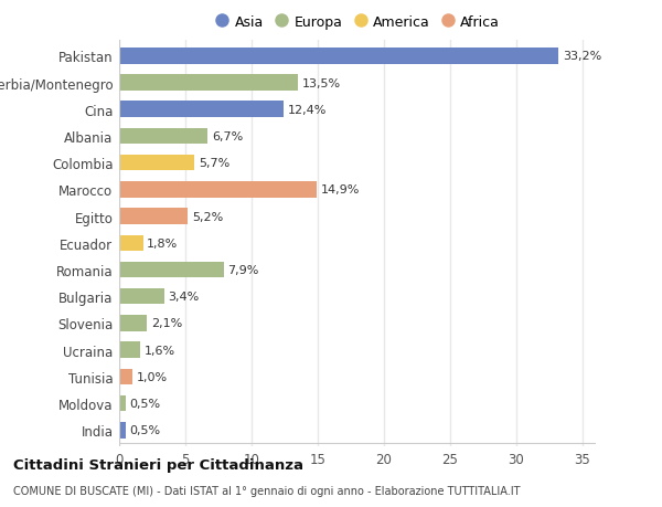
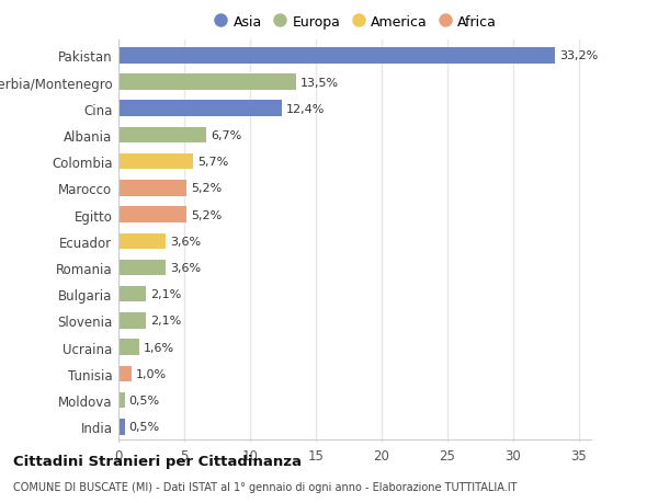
Marocco: 14,9% -> 5,2%
Ecuador: 1,8% -> 3,6%
Romania: 7,9% -> 3,6%
Bulgaria: 3,4% -> 2,1%
